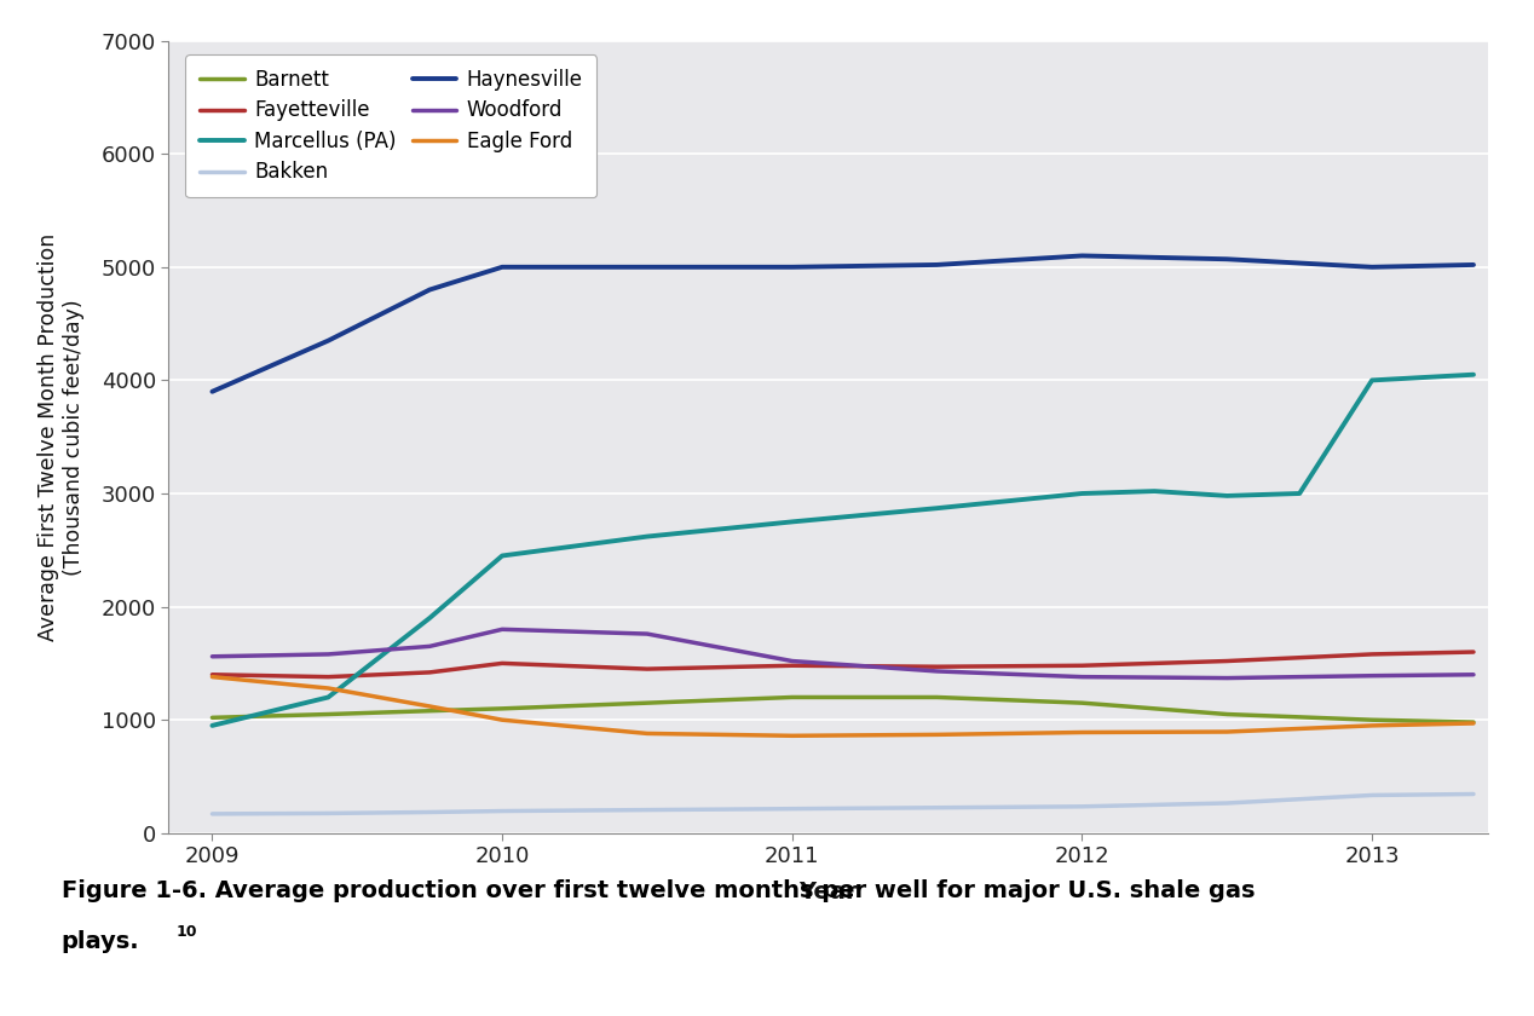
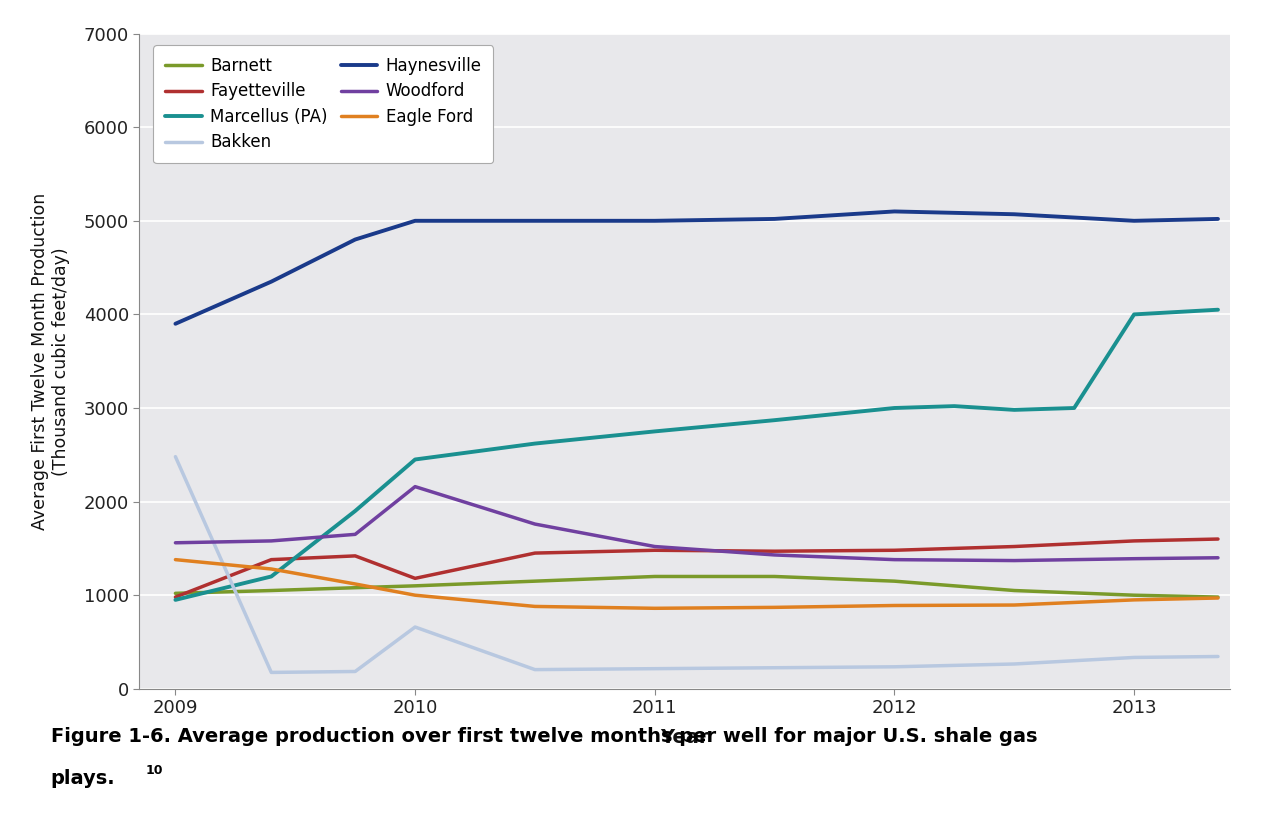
Fayetteville/2009: 1400 -> 980
Bakken/2009: 170 -> 2480
Fayetteville/2010: 1500 -> 1180
Bakken/2010: 200 -> 660
Woodford/2010: 1800 -> 2160
